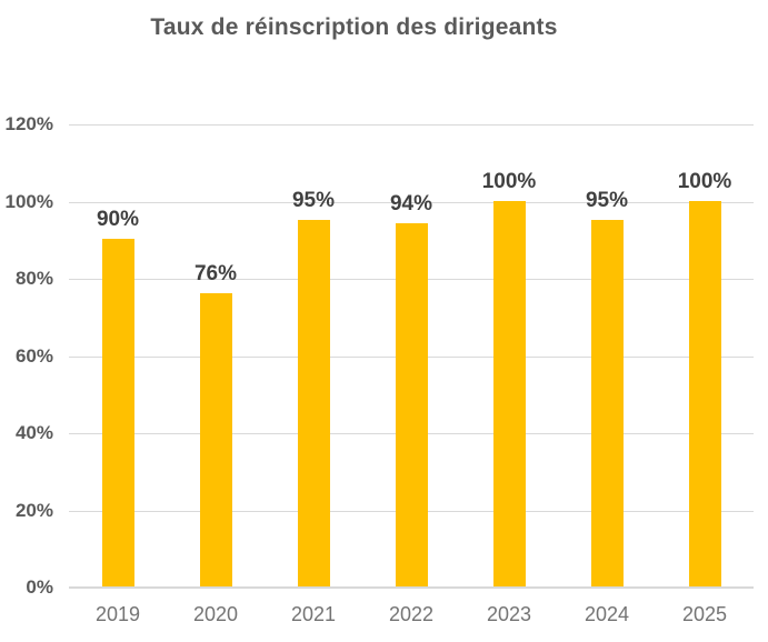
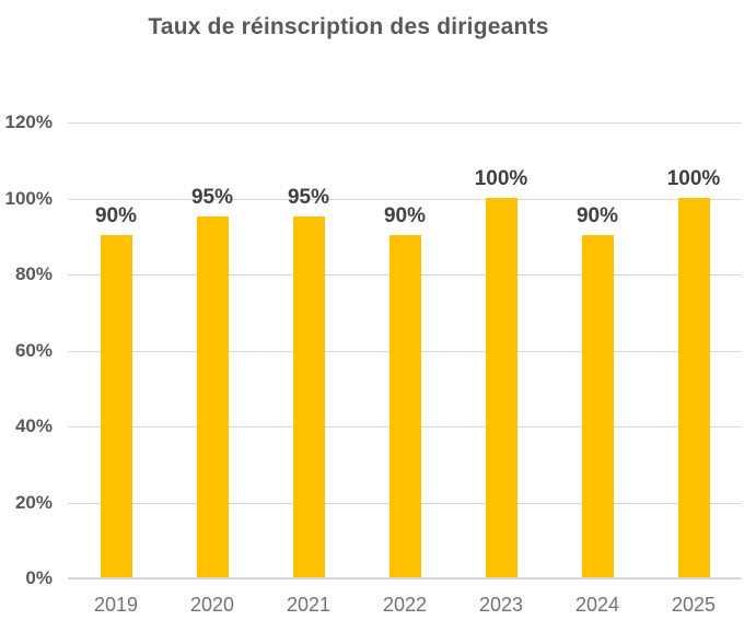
2020: 76% -> 95%
2022: 94% -> 90%
2024: 95% -> 90%
